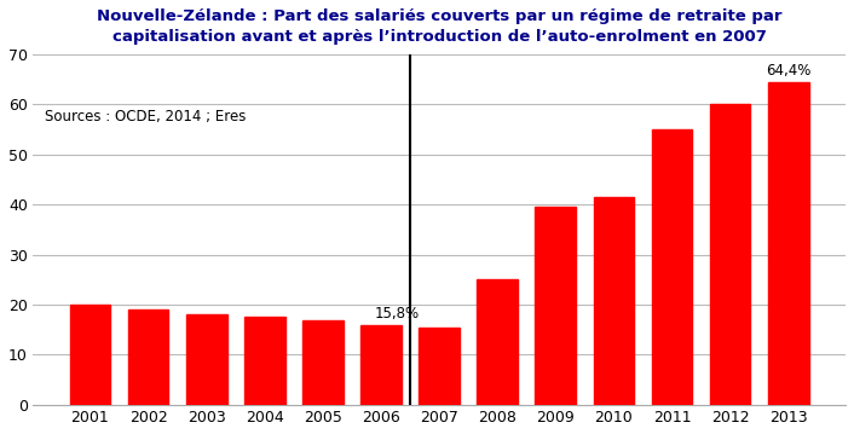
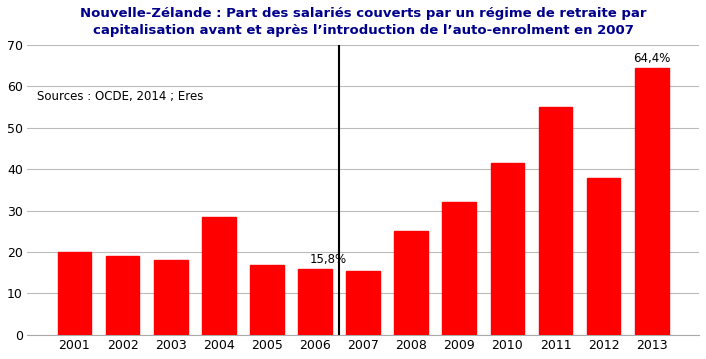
2004: 17.5 -> 28.5
2009: 39.5 -> 32.0
2012: 60.0 -> 38.0
